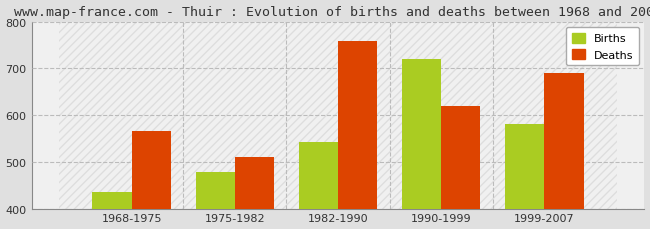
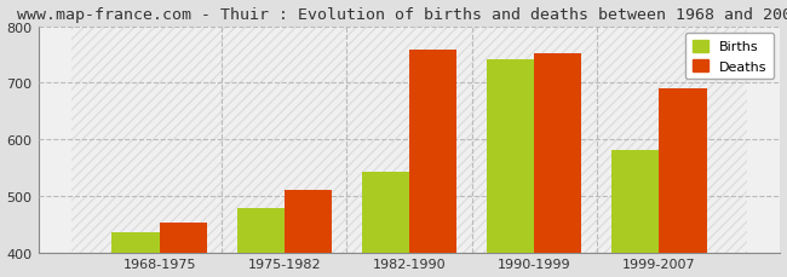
Deaths/1968-1975: 565 -> 452
Births/1990-1999: 720 -> 742
Deaths/1990-1999: 620 -> 752
